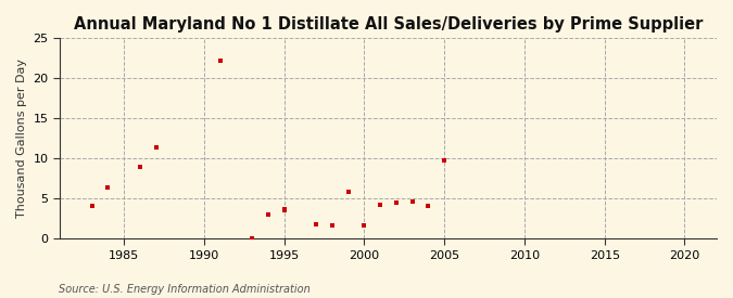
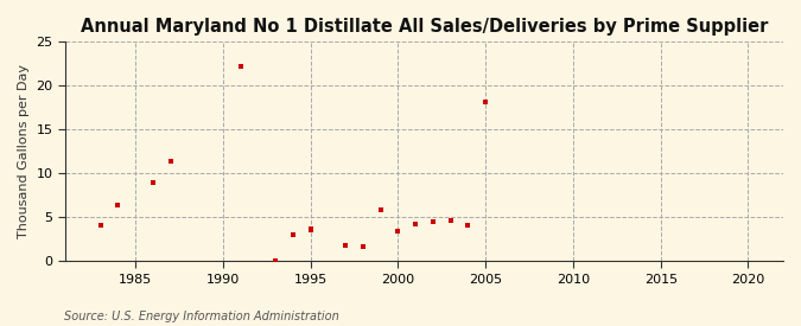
2000: 1.6 -> 3.4
2005: 9.8 -> 18.1
